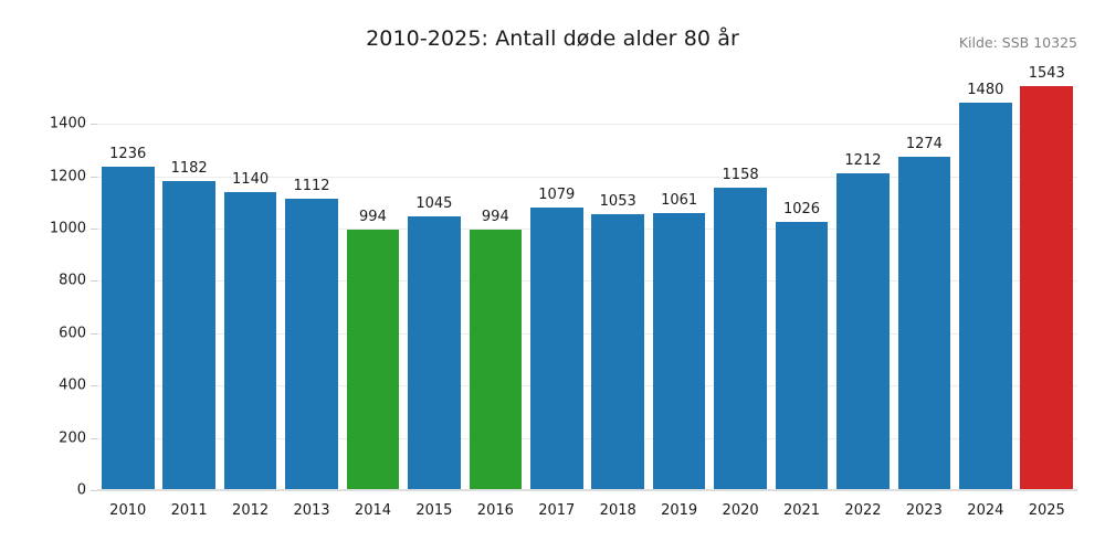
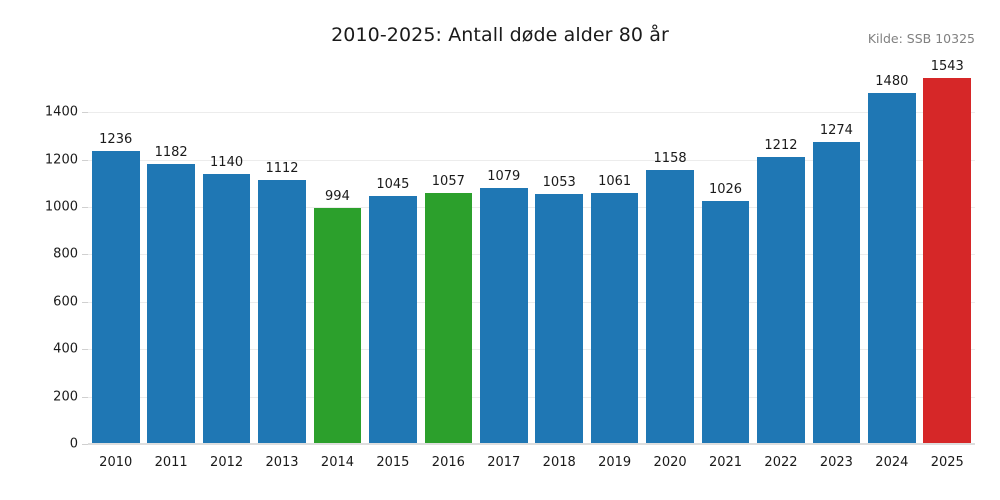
2016: 994 -> 1057
